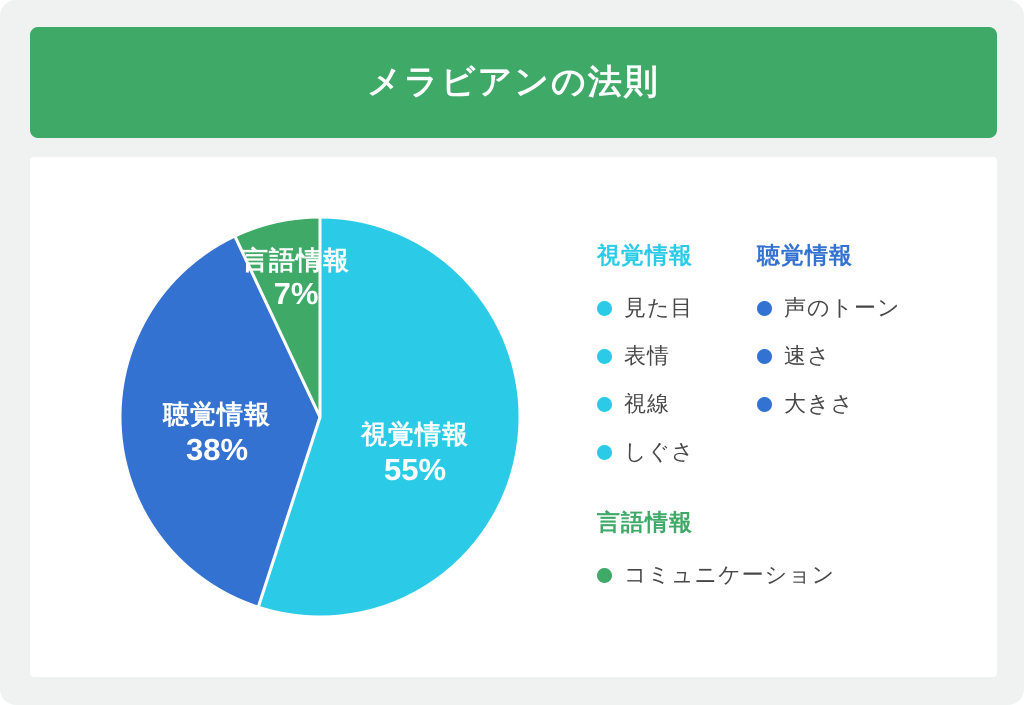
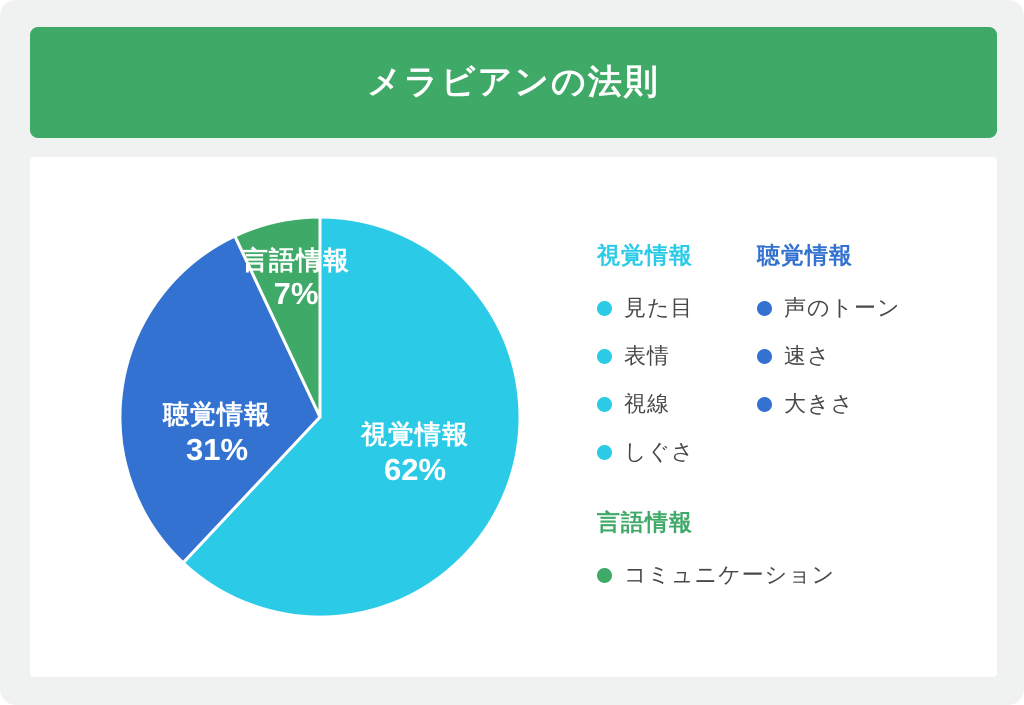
視覚情報: 55% -> 62%
聴覚情報: 38% -> 31%
